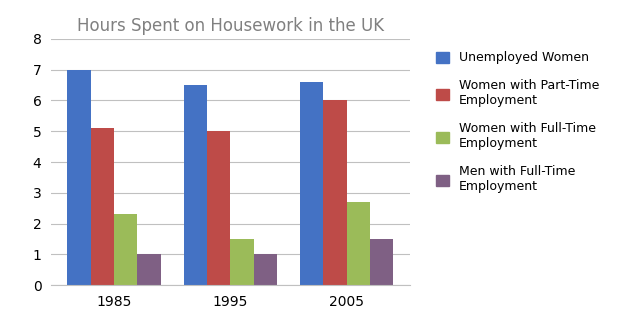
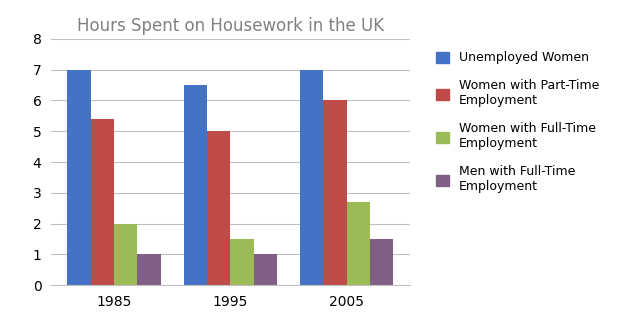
Women with Part-Time Employment/1985: 5.1 -> 5.4
Women with Full-Time Employment/1985: 2.3 -> 2.0
Unemployed Women/2005: 6.6 -> 7.0
